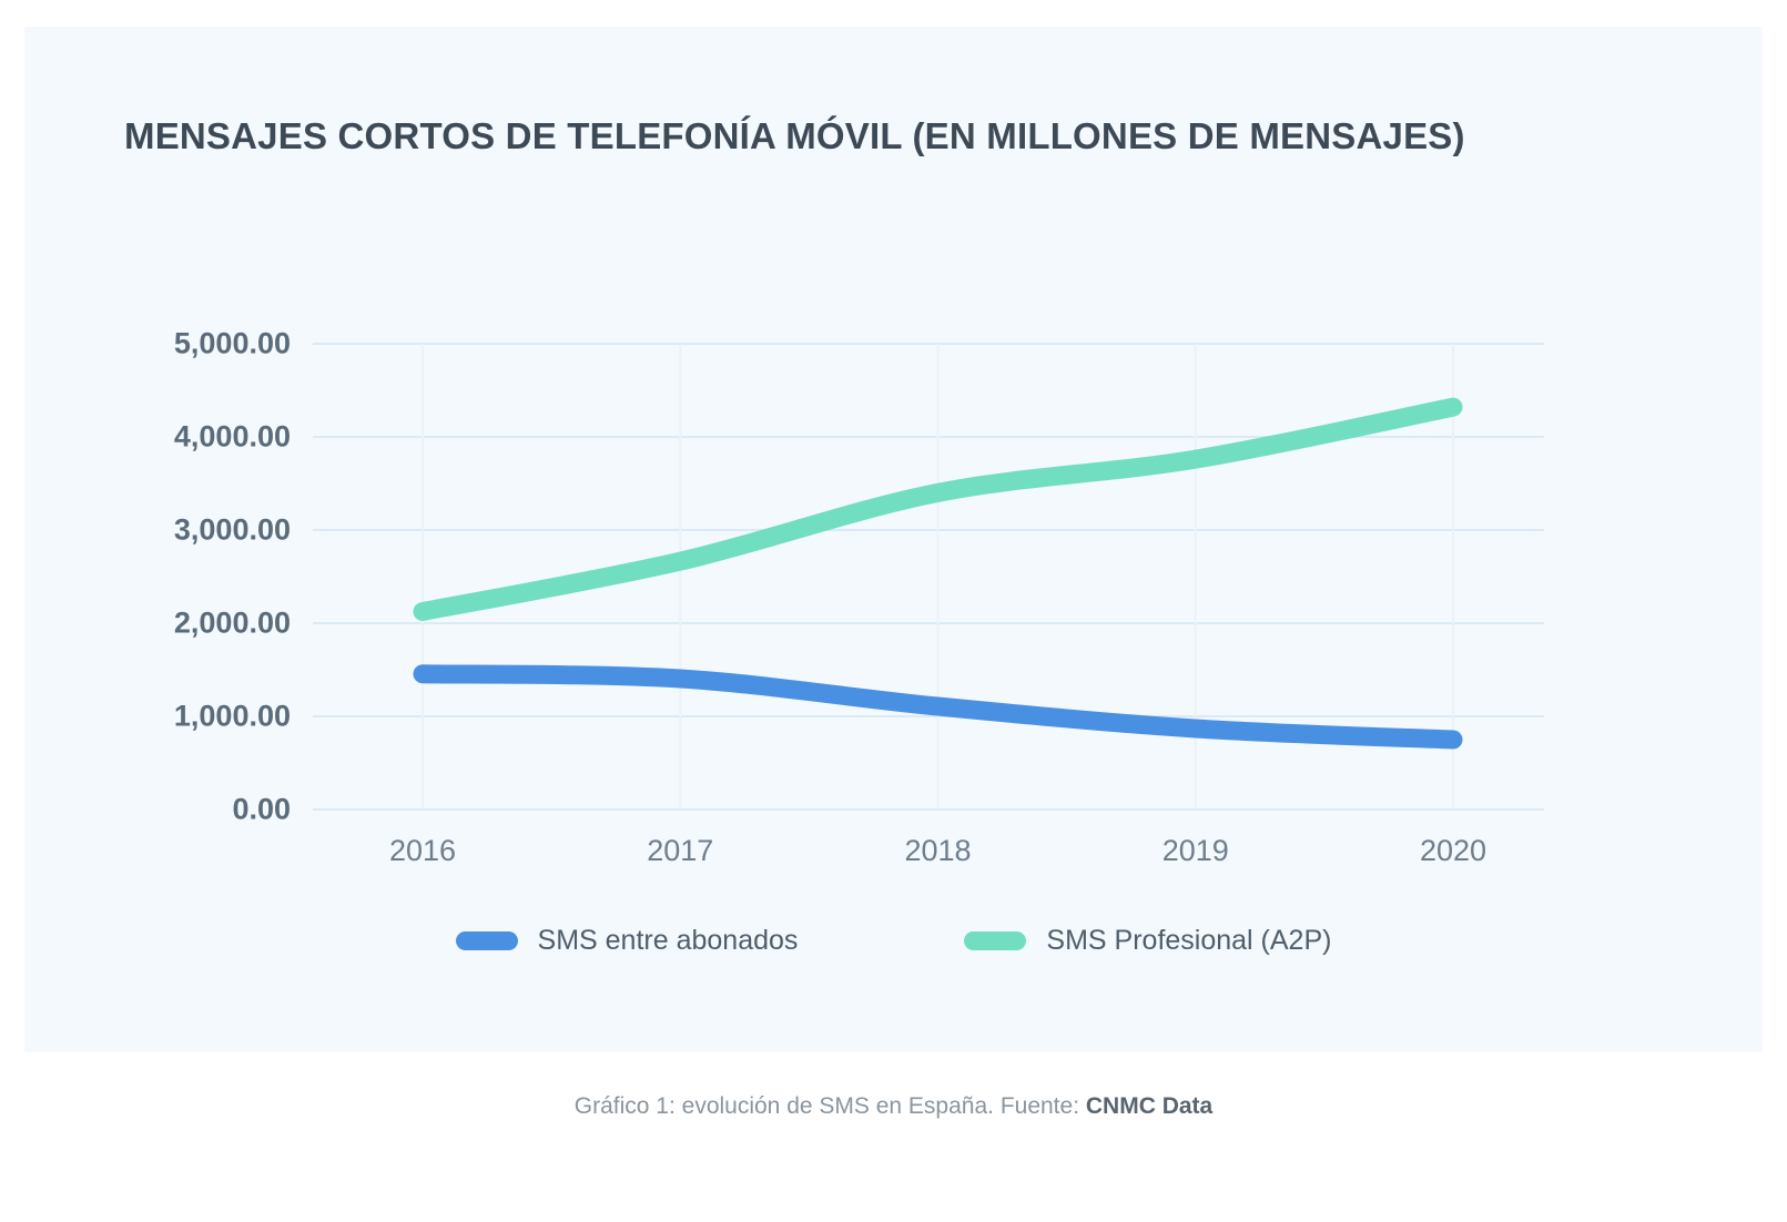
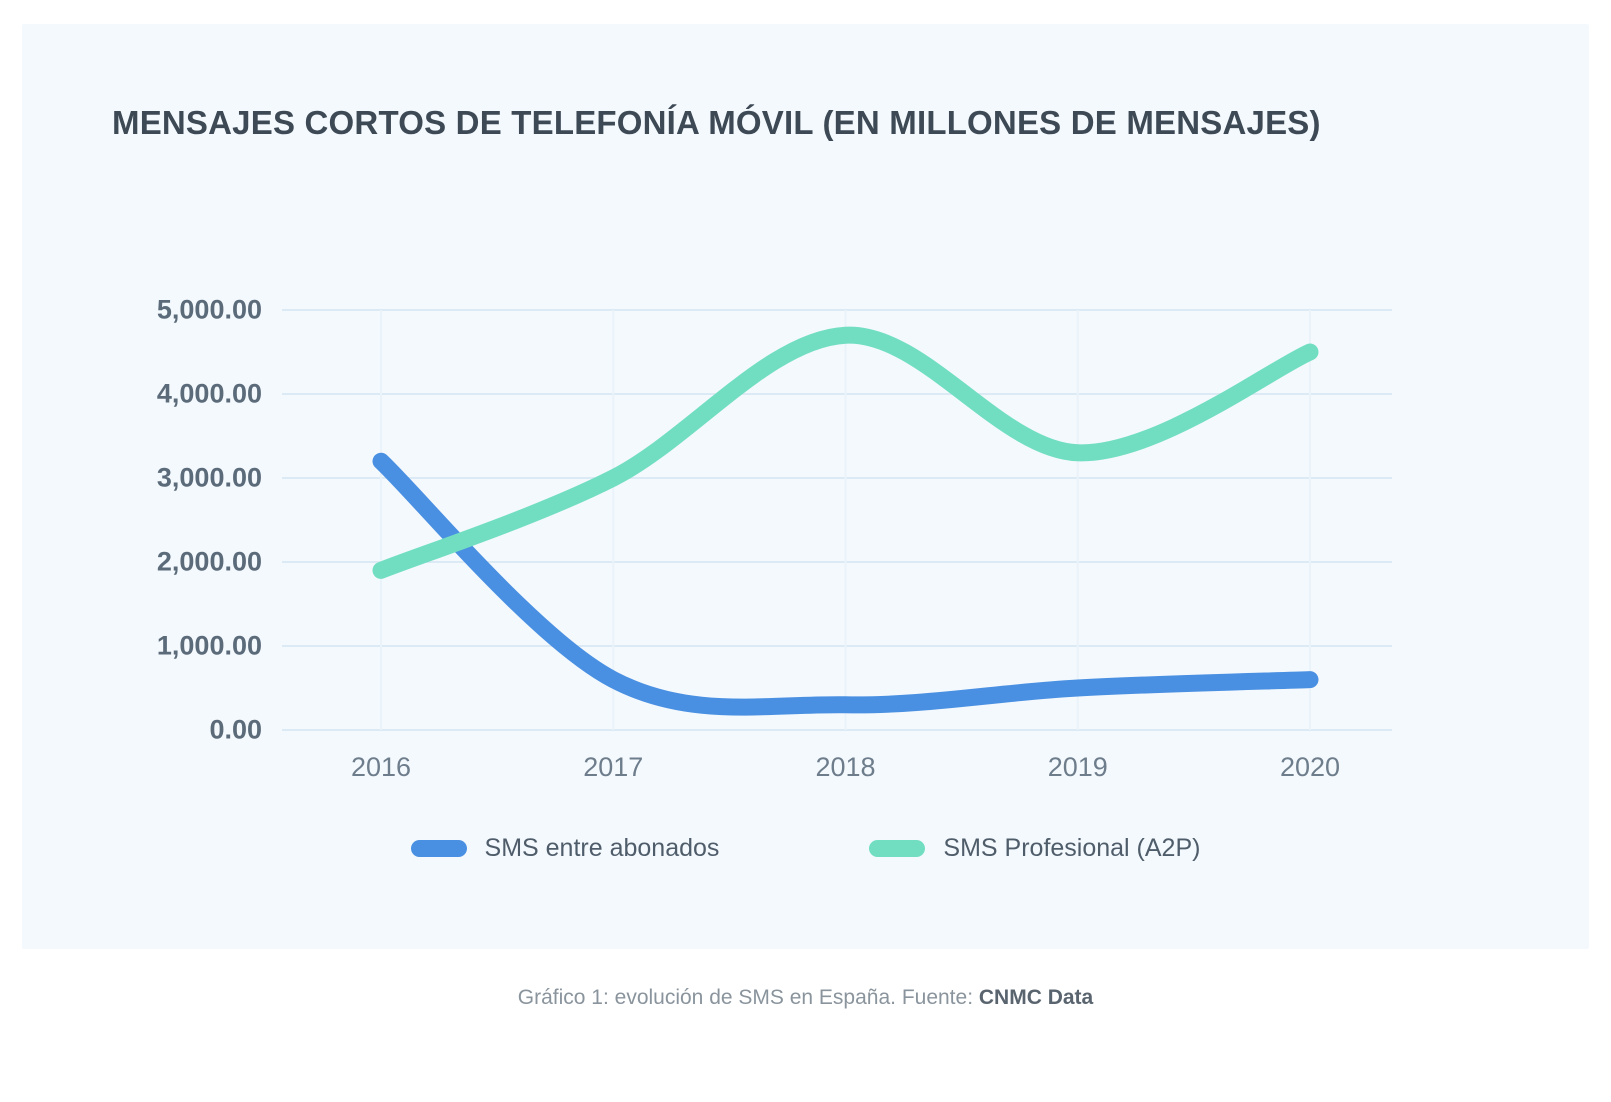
SMS entre abonados/2016: 1500 -> 3200
SMS Profesional (A2P)/2016: 2100 -> 1900
SMS entre abonados/2017: 1400 -> 600
SMS Profesional (A2P)/2017: 2700 -> 3000
SMS entre abonados/2018: 1100 -> 300
SMS Profesional (A2P)/2018: 3400 -> 4700
SMS entre abonados/2019: 900 -> 500
SMS Profesional (A2P)/2019: 3800 -> 3300
SMS entre abonados/2020: 800 -> 600
SMS Profesional (A2P)/2020: 4300 -> 4500
